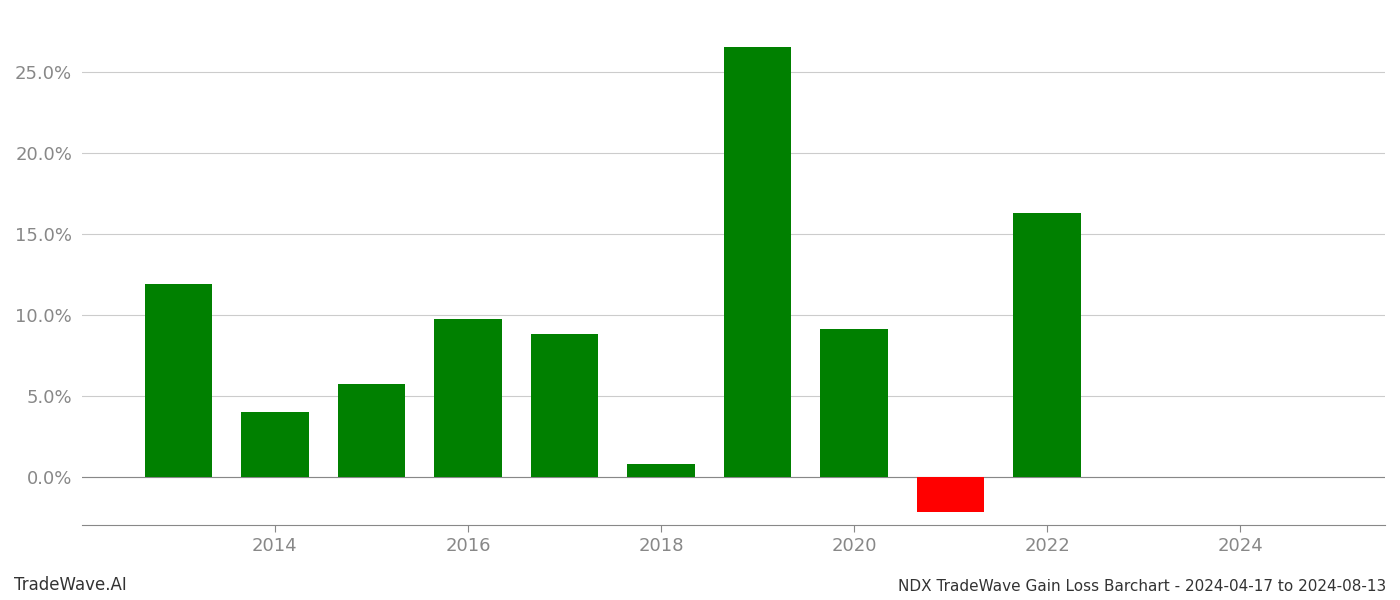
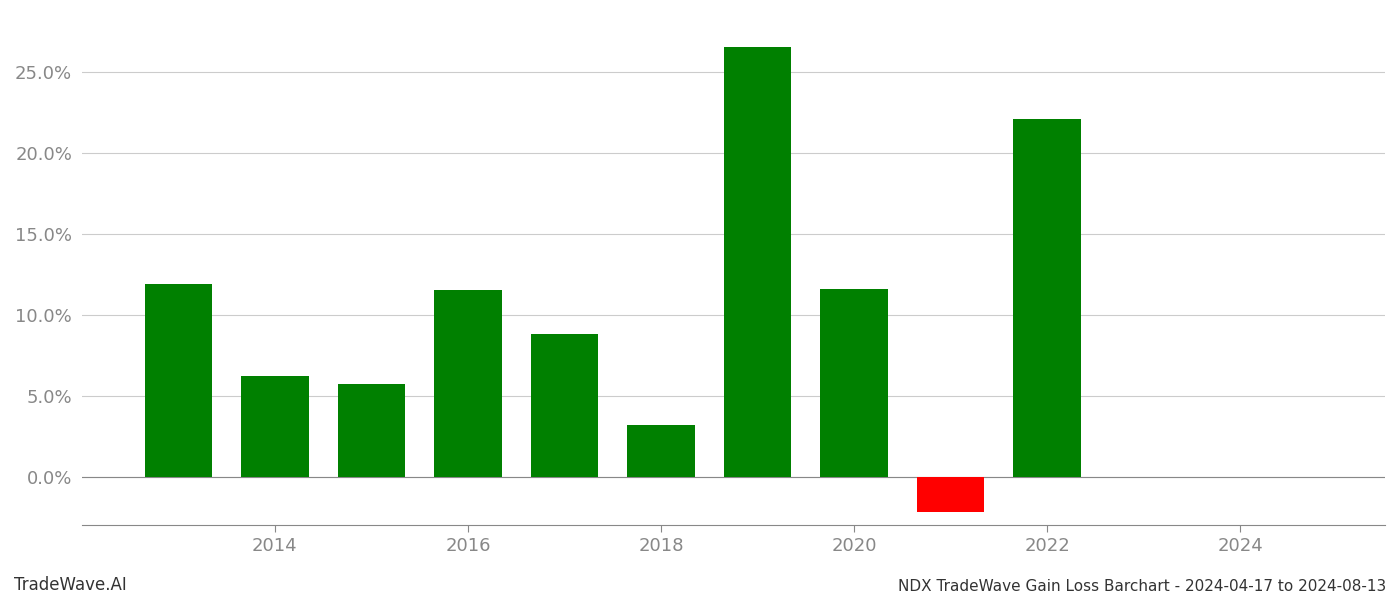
2014: 4.0% -> 6.2%
2016: 9.7% -> 11.5%
2018: 0.8% -> 3.2%
2020: 9.1% -> 11.6%
2022: 16.3% -> 22.1%
